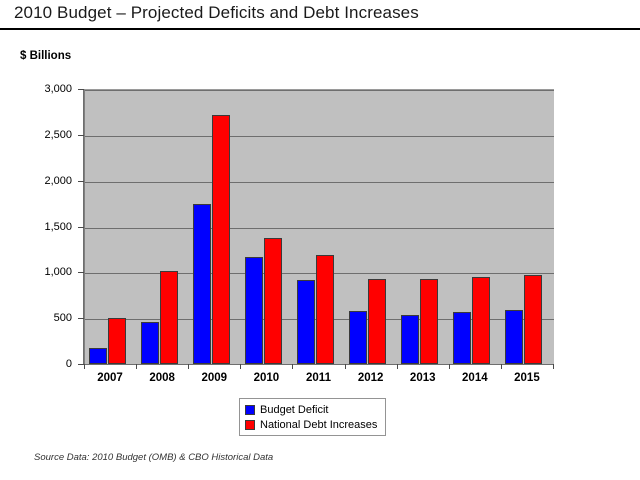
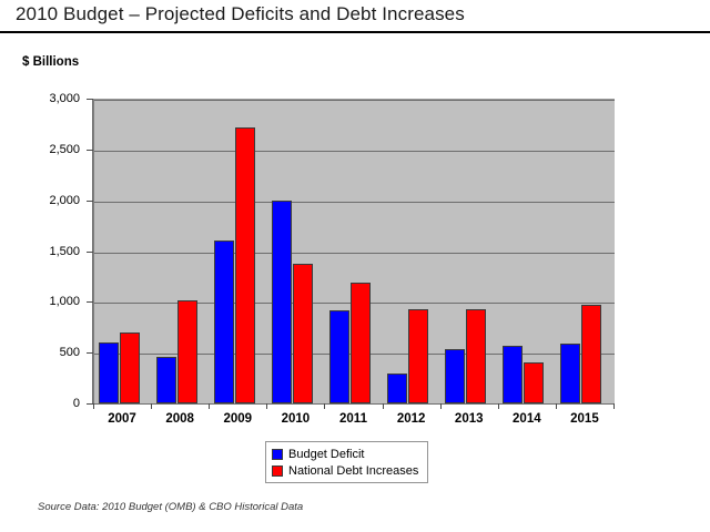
Budget Deficit/2007: 200 -> 600
National Debt Increases/2007: 500 -> 700
Budget Deficit/2009: 1800 -> 1600
Budget Deficit/2010: 1200 -> 2000
Budget Deficit/2012: 600 -> 300
National Debt Increases/2014: 1000 -> 400
